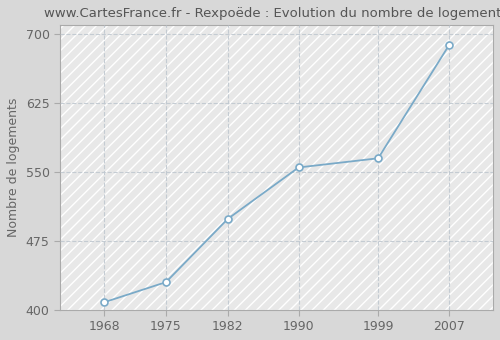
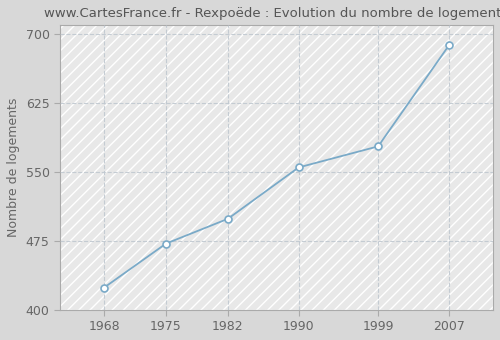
1968: 408 -> 424
1975: 430 -> 472
1999: 565 -> 578
